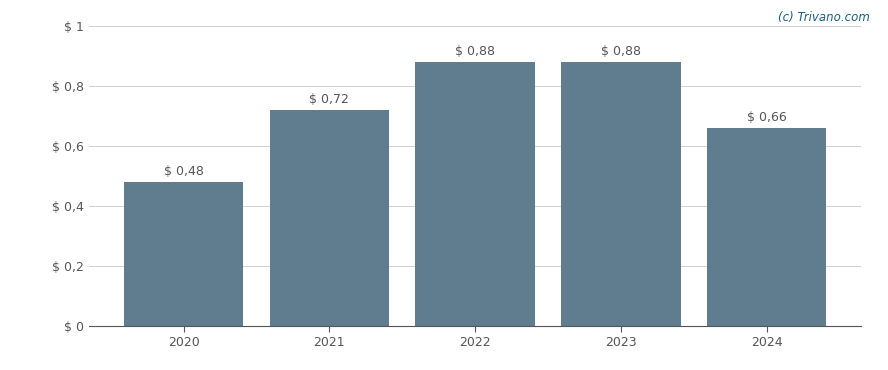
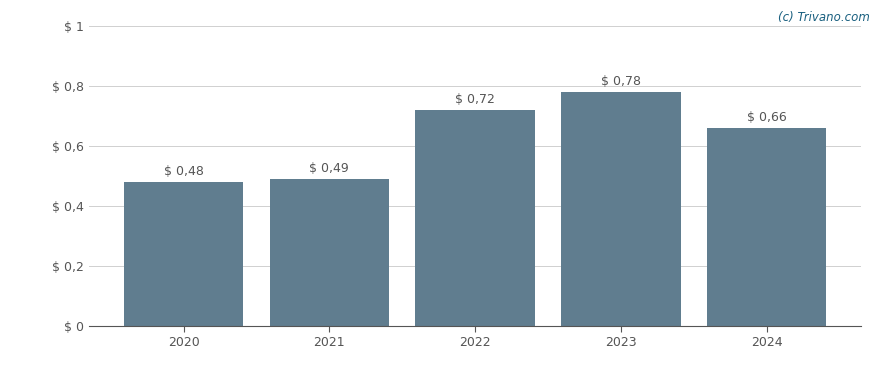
2021: 0,72 -> 0,49
2022: 0,88 -> 0,72
2023: 0,88 -> 0,78
